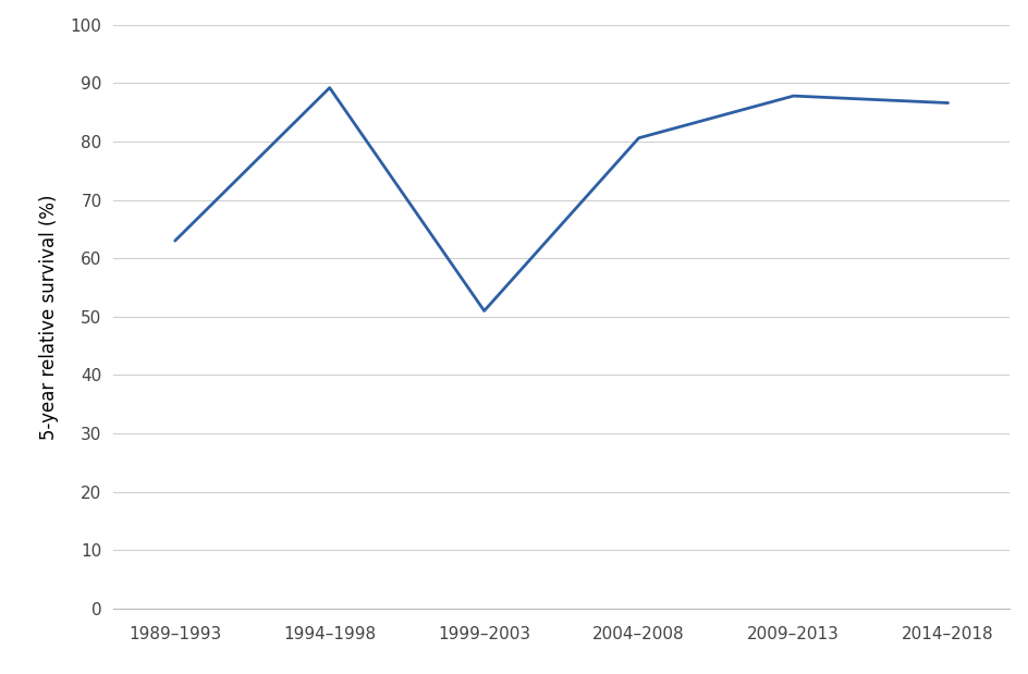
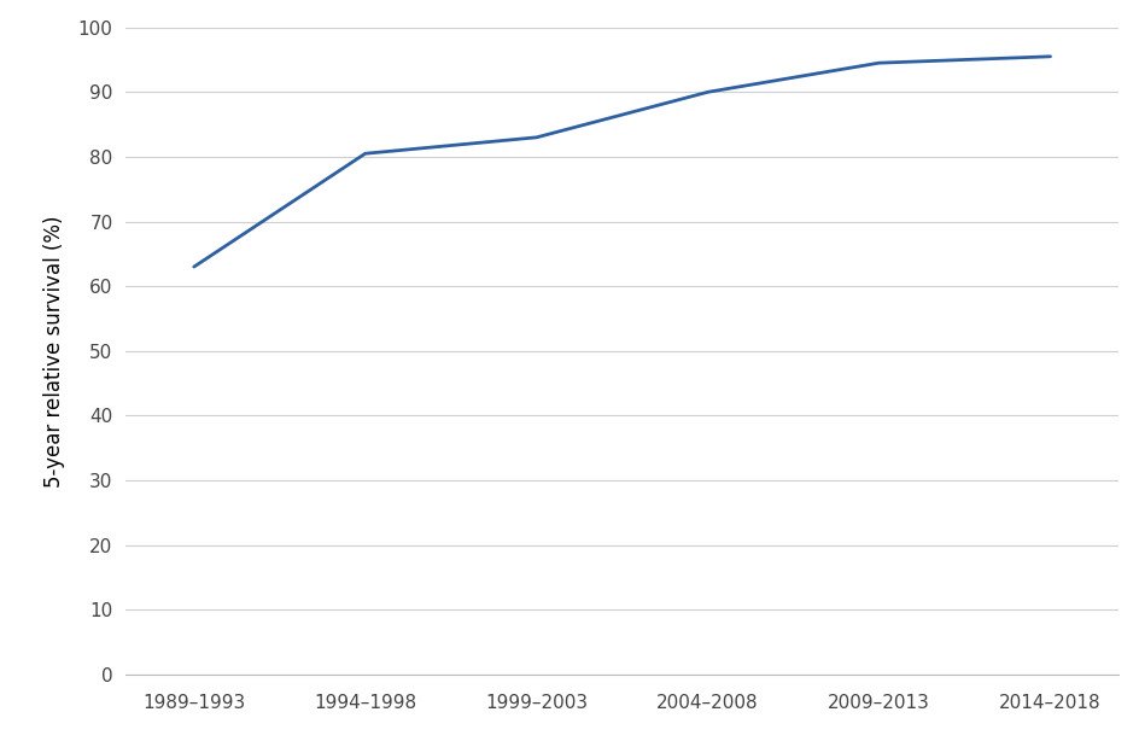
1994–1998: 89.2 -> 80.5
1999–2003: 51.0 -> 83.0
2004–2008: 80.6 -> 90.0
2009–2013: 87.8 -> 94.5
2014–2018: 86.6 -> 95.5
